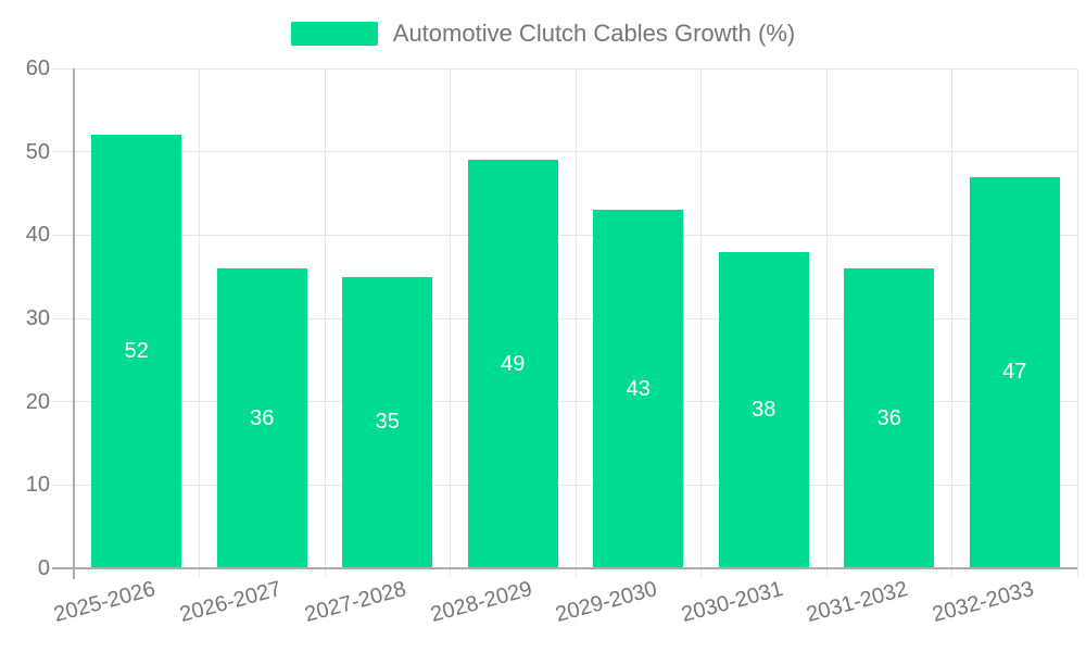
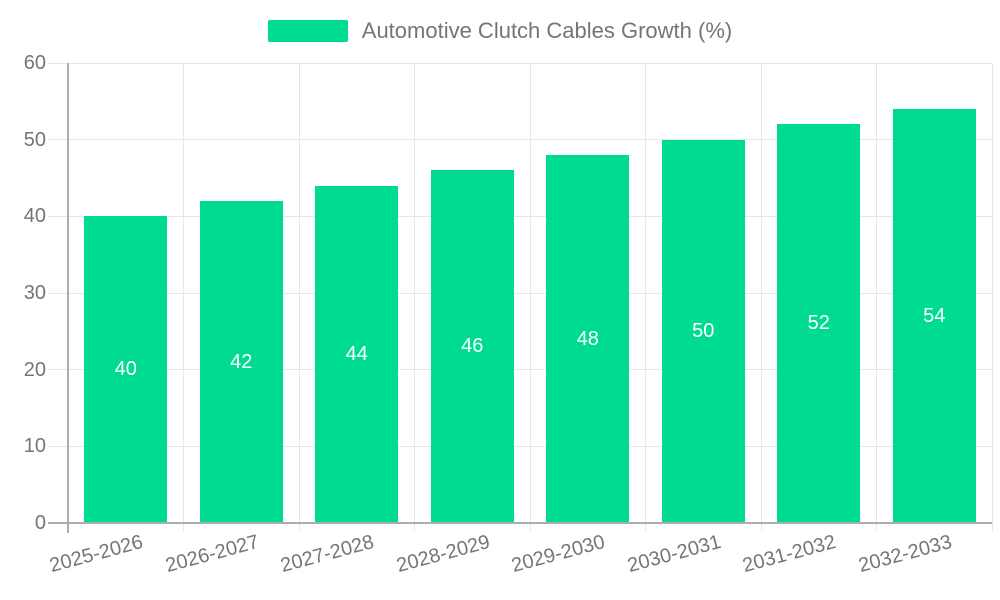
2025-2026: 52 -> 40
2026-2027: 36 -> 42
2027-2028: 35 -> 44
2028-2029: 49 -> 46
2029-2030: 43 -> 48
2030-2031: 38 -> 50
2031-2032: 36 -> 52
2032-2033: 47 -> 54
